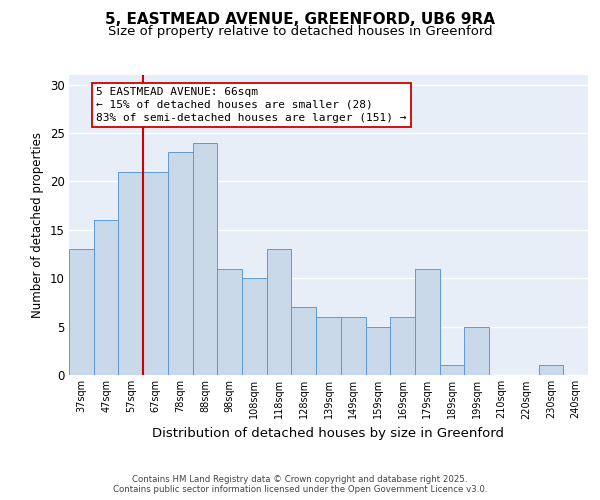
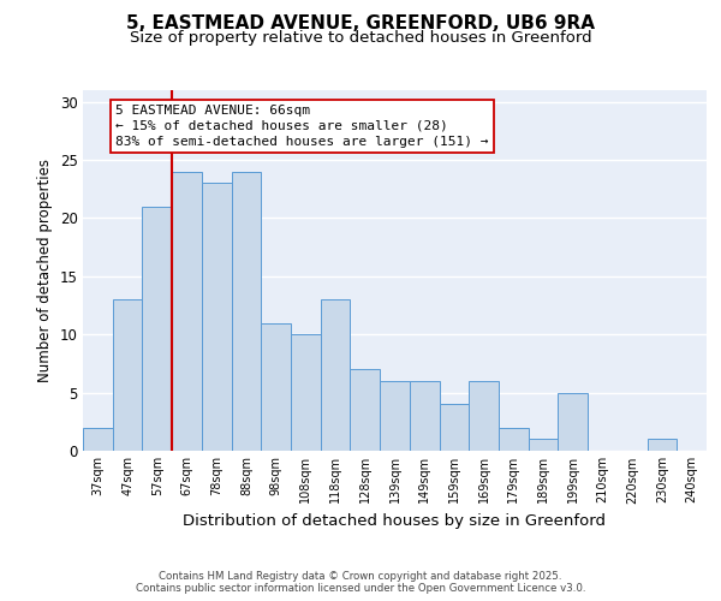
37sqm: 13 -> 2
47sqm: 16 -> 13
67sqm: 21 -> 24
159sqm: 5 -> 4
179sqm: 11 -> 2
